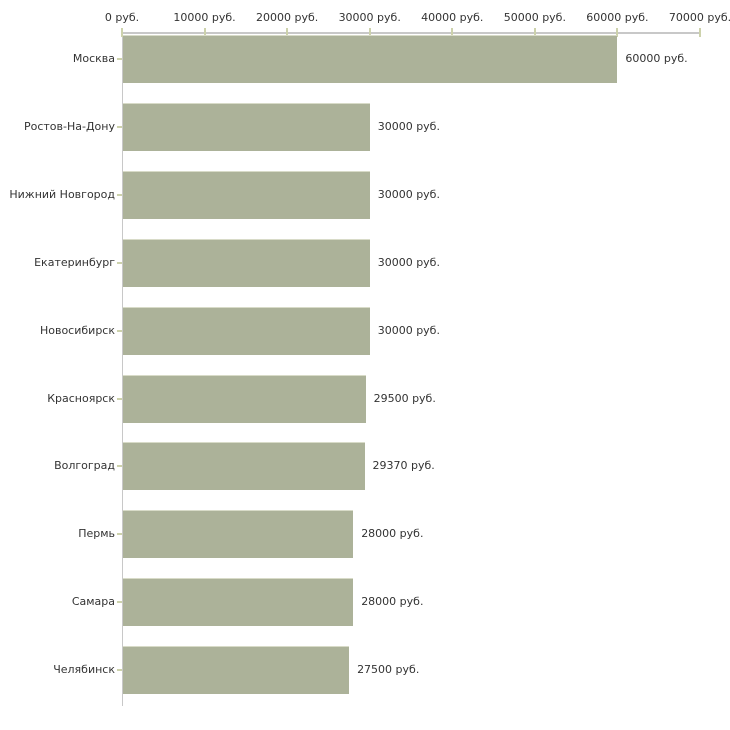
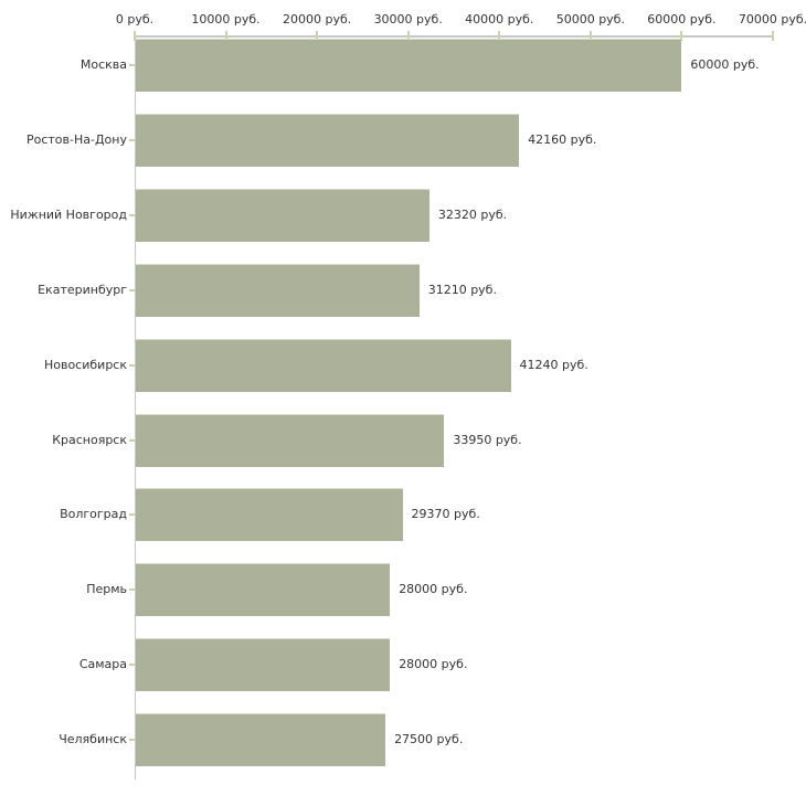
Ростов-На-Дону: 30000 -> 42160
Нижний Новгород: 30000 -> 32320
Екатеринбург: 30000 -> 31210
Новосибирск: 30000 -> 41240
Красноярск: 29500 -> 33950
